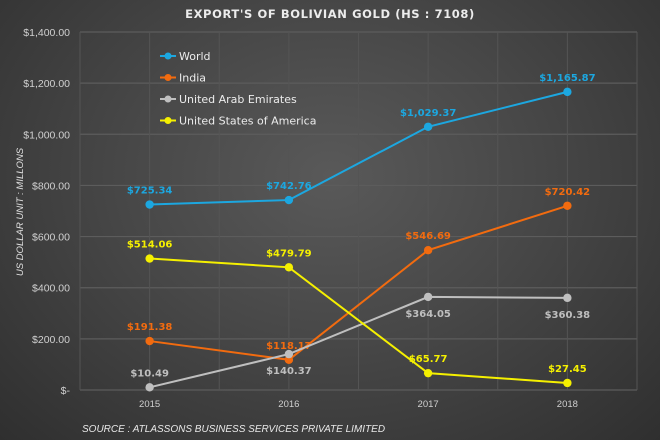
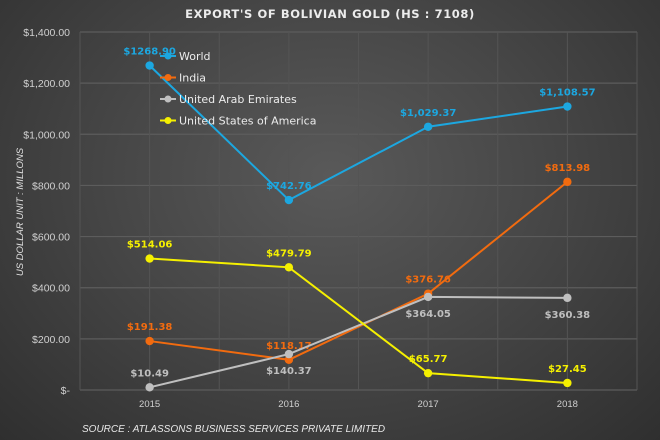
World/2015: $725.34 -> $1268.90
India/2017: $546.69 -> $376.76
World/2018: $1,165.87 -> $1,108.57
India/2018: $720.42 -> $813.98
